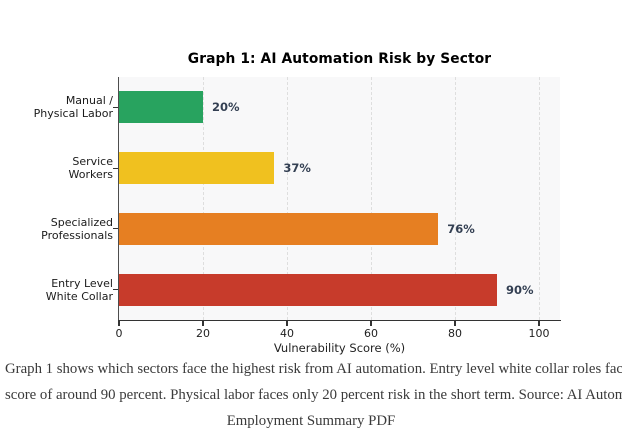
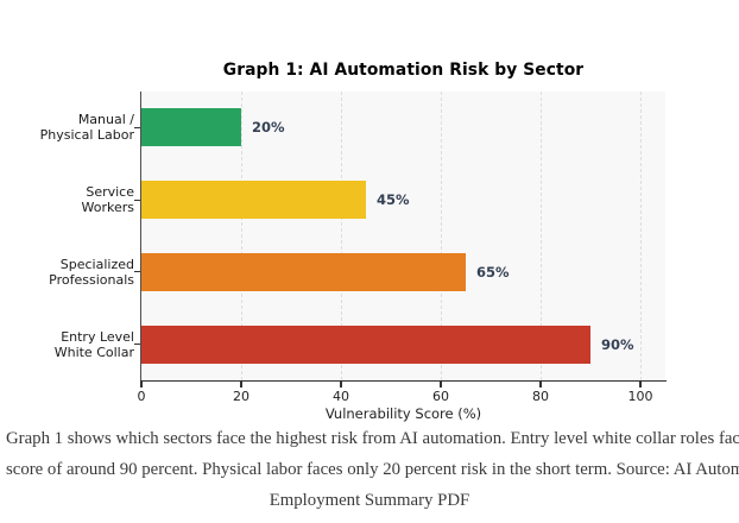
Service Workers: 37% -> 45%
Specialized Professionals: 76% -> 65%
